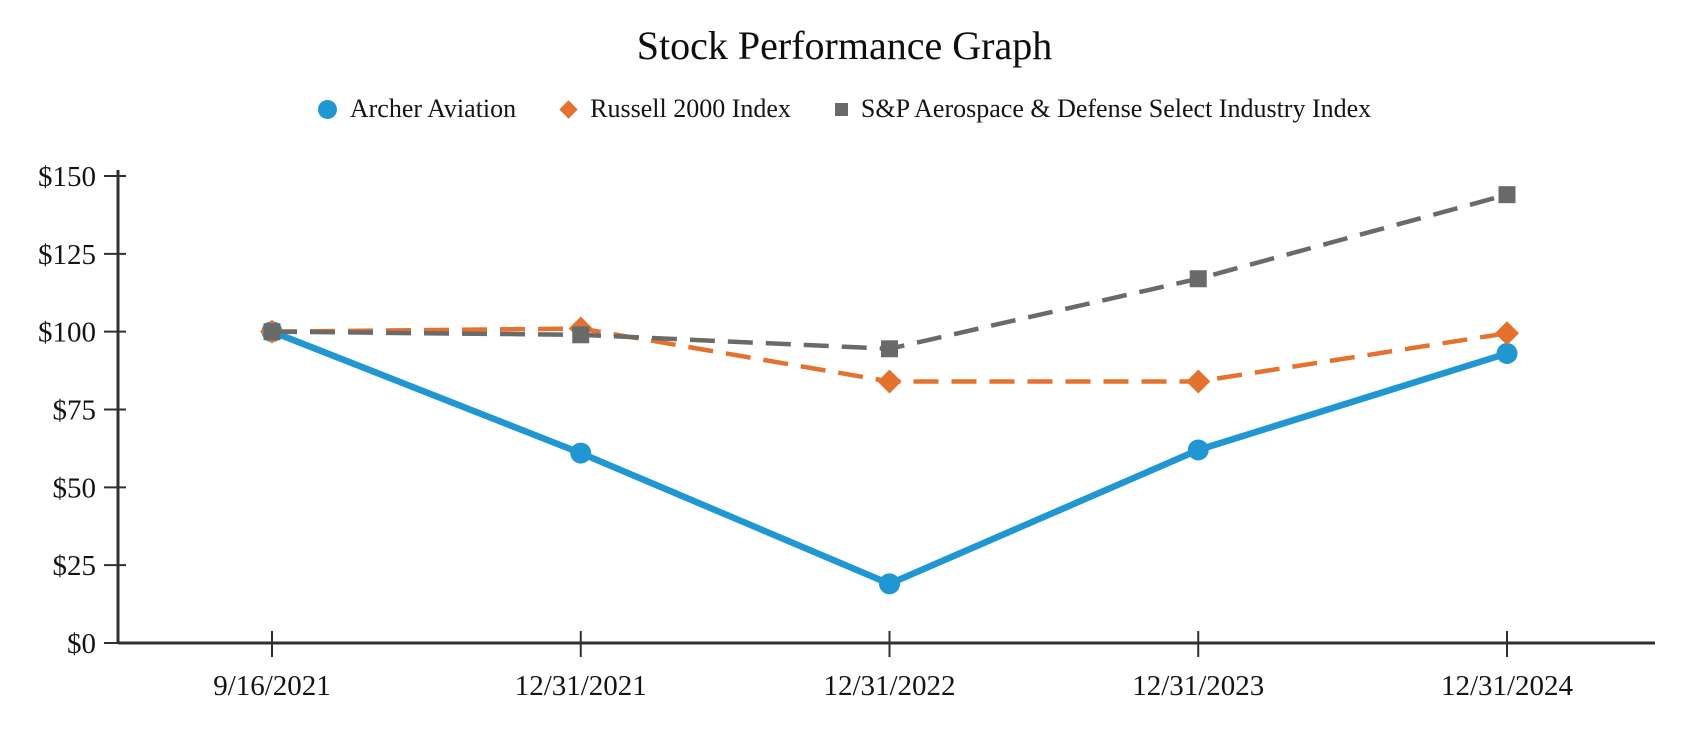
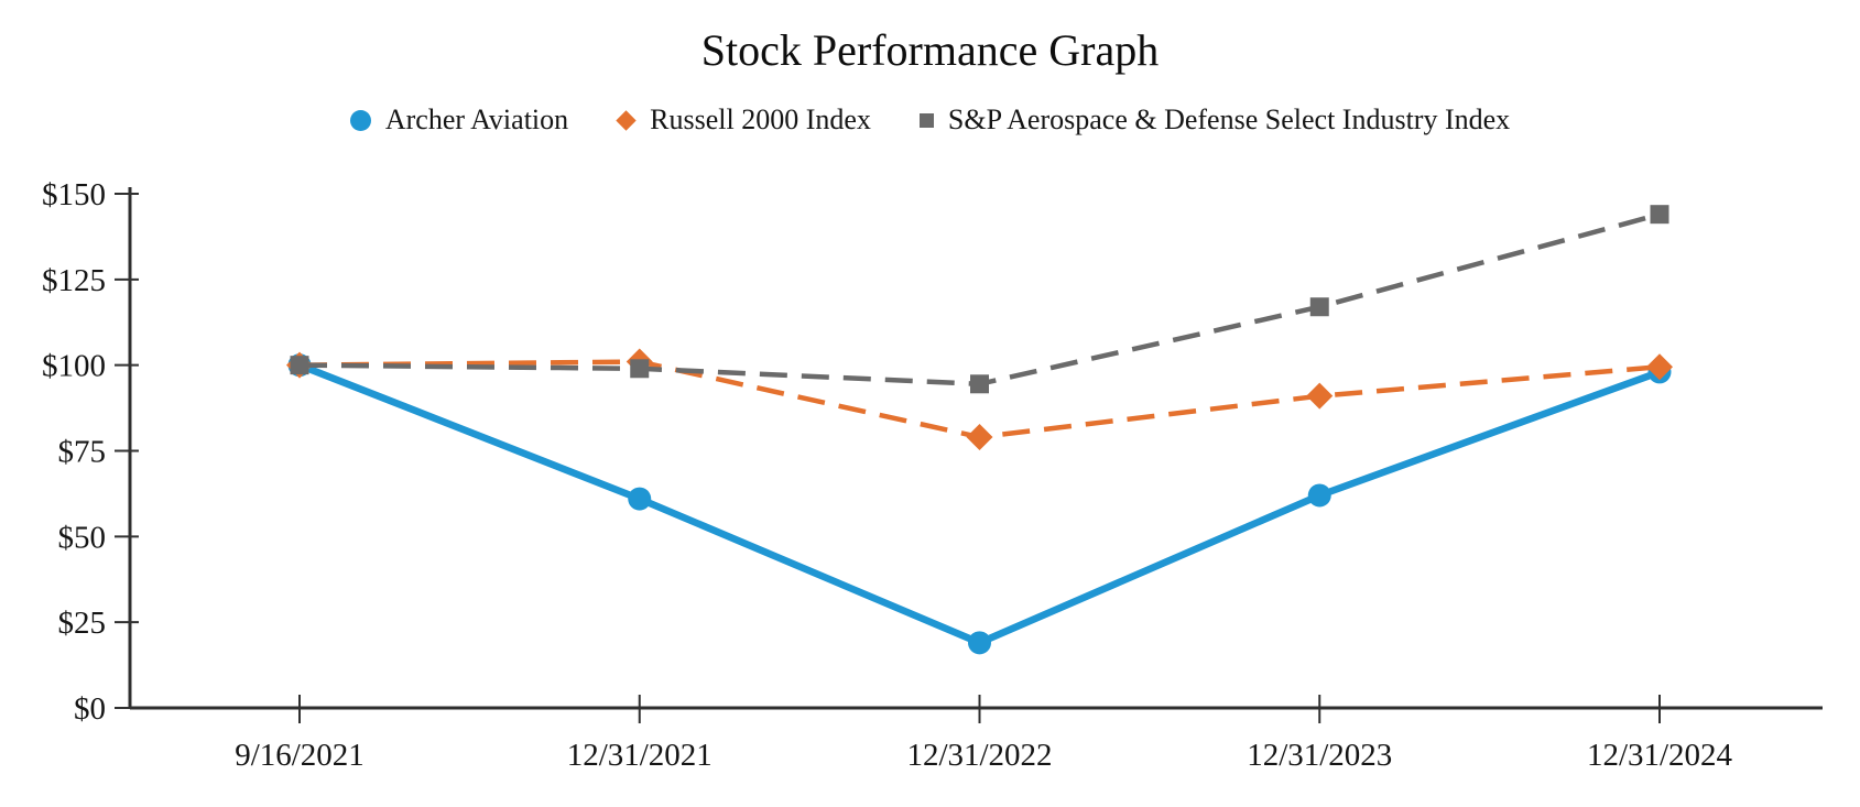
Russell 2000 Index/12/31/2022: $84 -> $79
Russell 2000 Index/12/31/2023: $84 -> $91
Archer Aviation/12/31/2024: $93 -> $98
